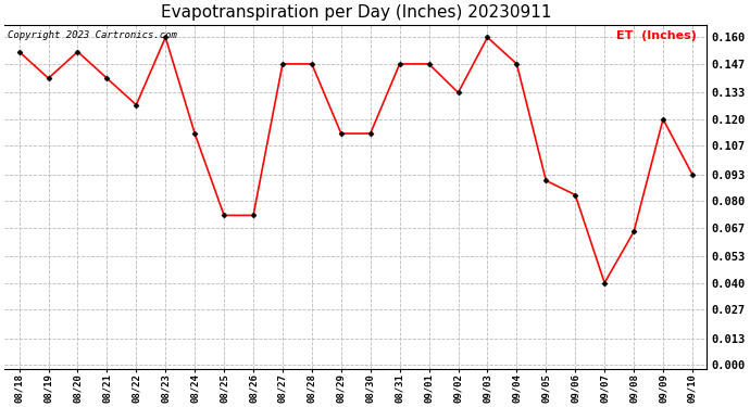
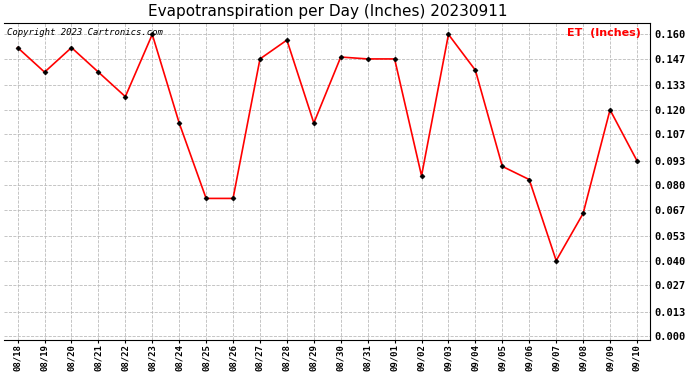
08/28: 0.147 -> 0.157
08/30: 0.113 -> 0.148
09/02: 0.133 -> 0.085
09/04: 0.147 -> 0.141
